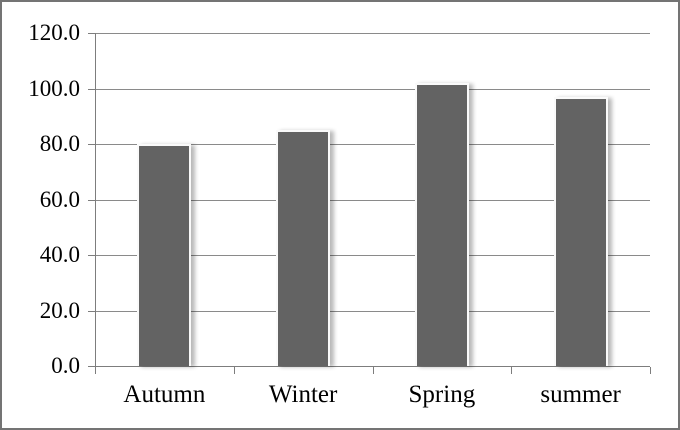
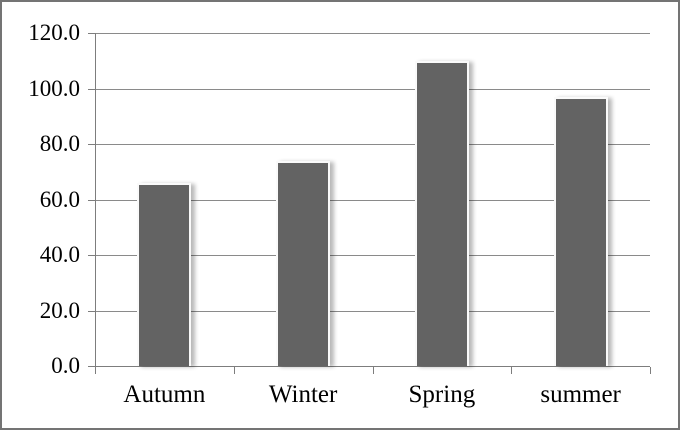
Autumn: 80 -> 66
Winter: 85 -> 74
Spring: 102 -> 110
